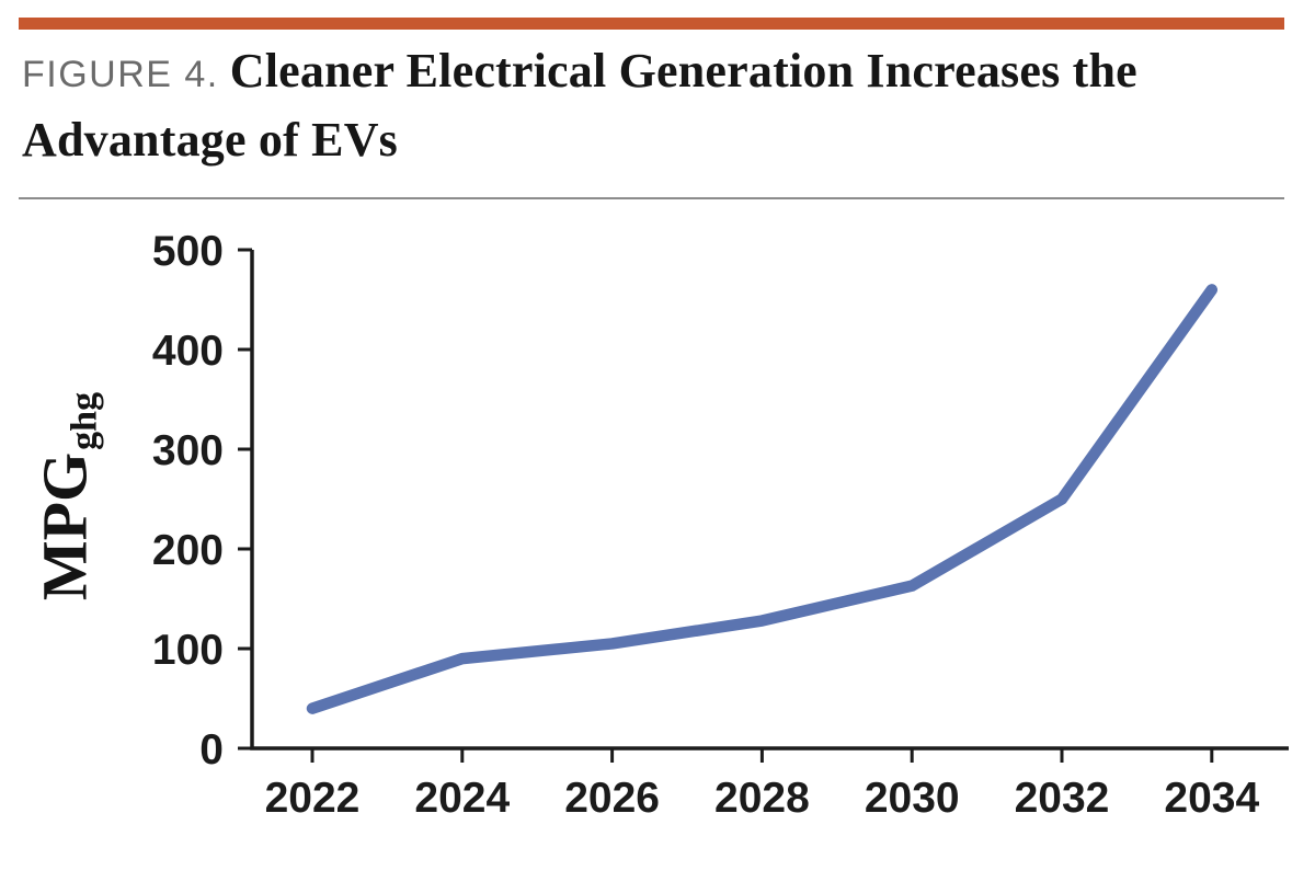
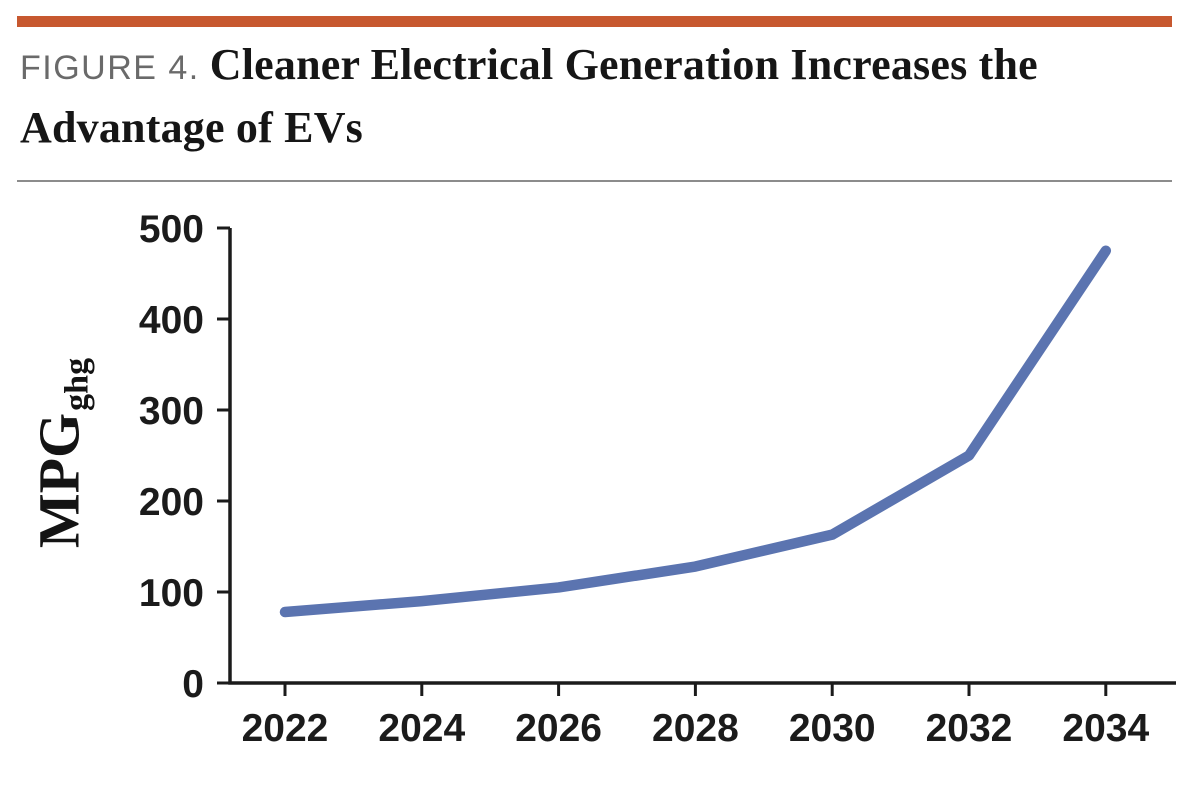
2022: 40 -> 80
2034: 460 -> 480
